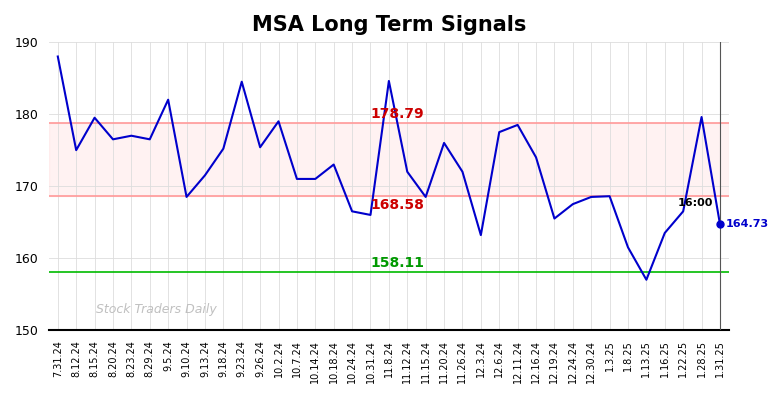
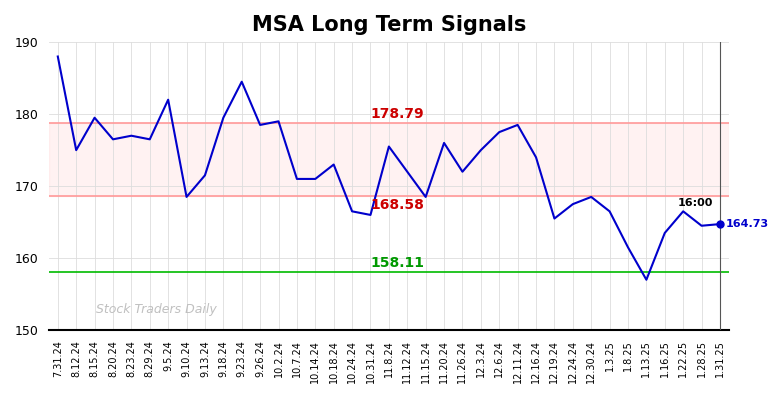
9.18.24: 175.2 -> 179.5
9.26.24: 175.4 -> 178.5
11.8.24: 184.6 -> 175.5
12.3.24: 163.2 -> 175.0
1.3.25: 168.6 -> 166.5
1.28.25: 179.6 -> 164.5
